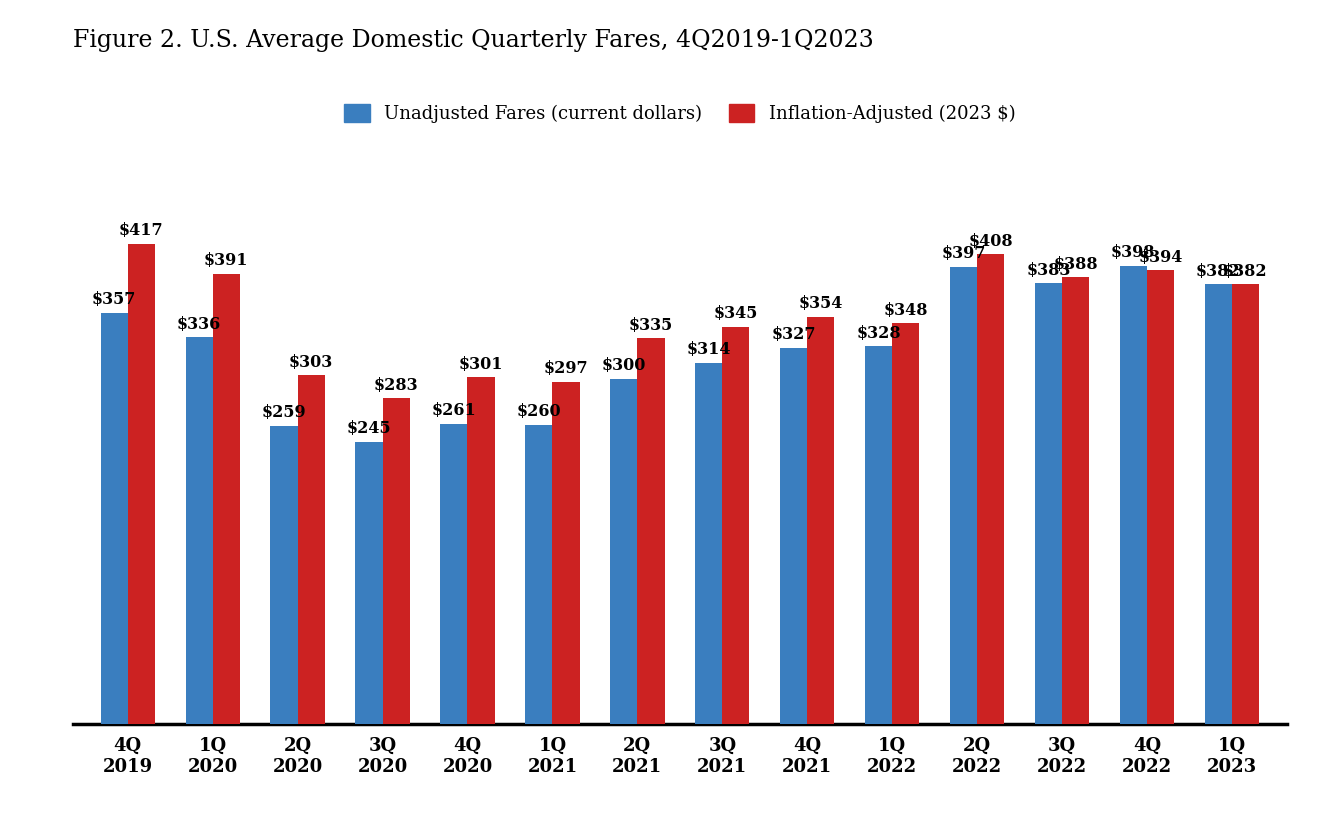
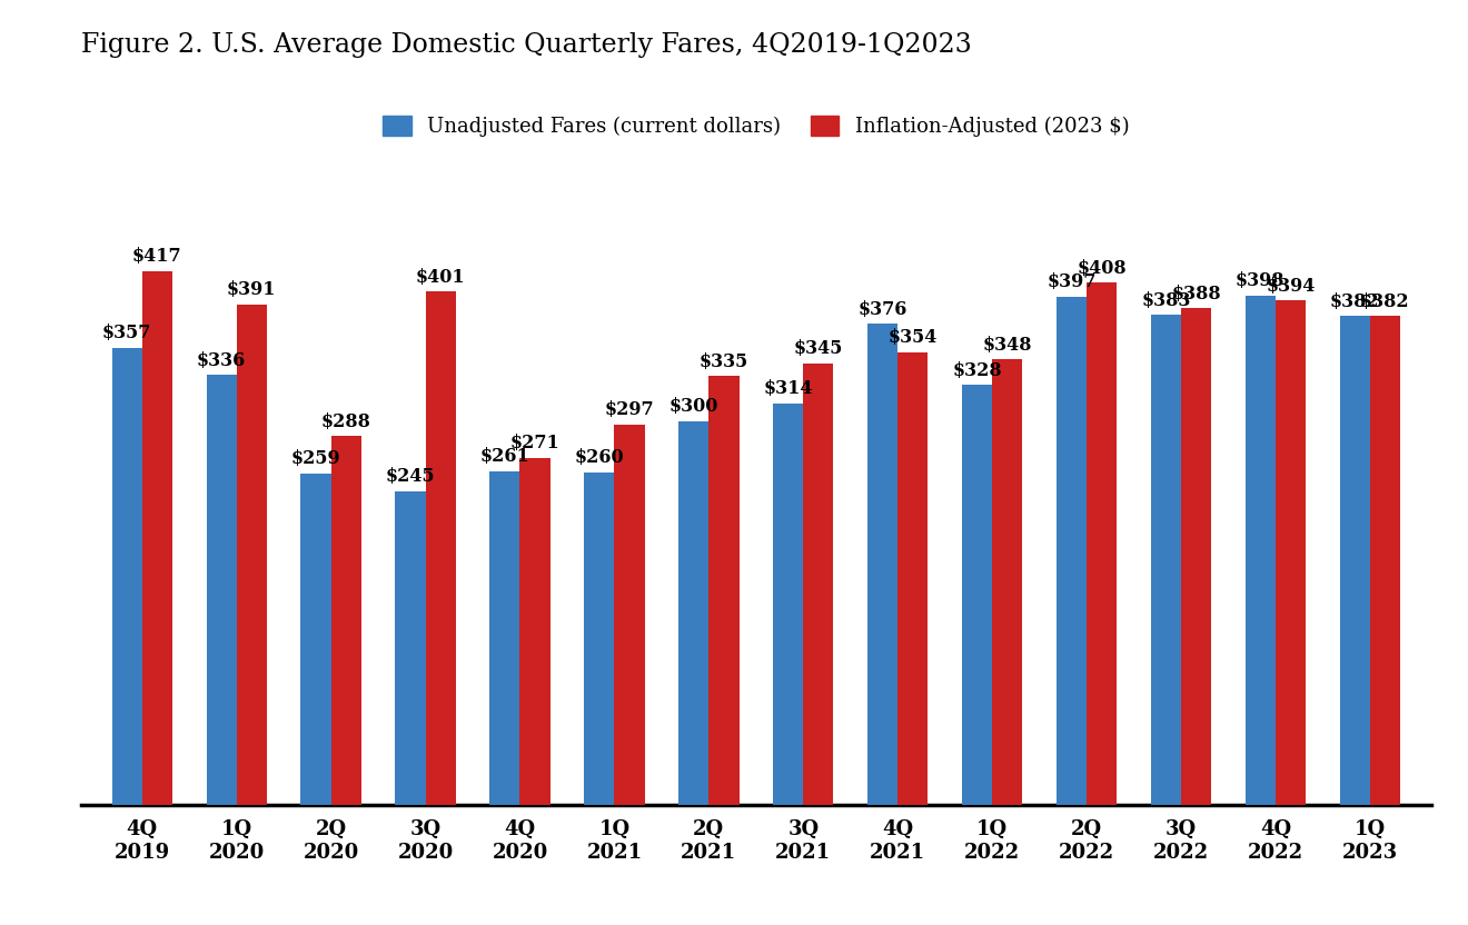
Inflation-Adjusted (2023 $)/2Q 2020: $303 -> $288
Inflation-Adjusted (2023 $)/3Q 2020: $283 -> $401
Inflation-Adjusted (2023 $)/4Q 2020: $301 -> $271
Unadjusted Fares (current dollars)/4Q 2021: $327 -> $376
